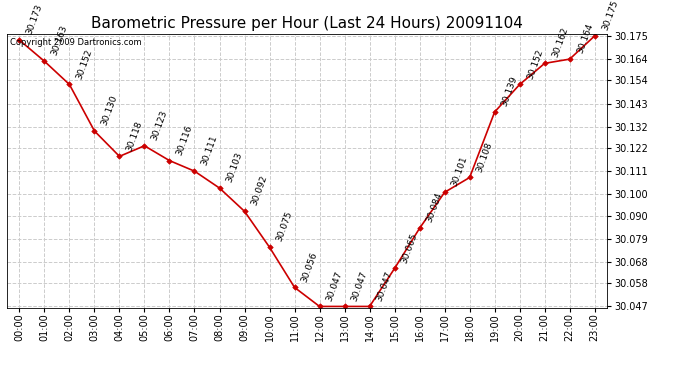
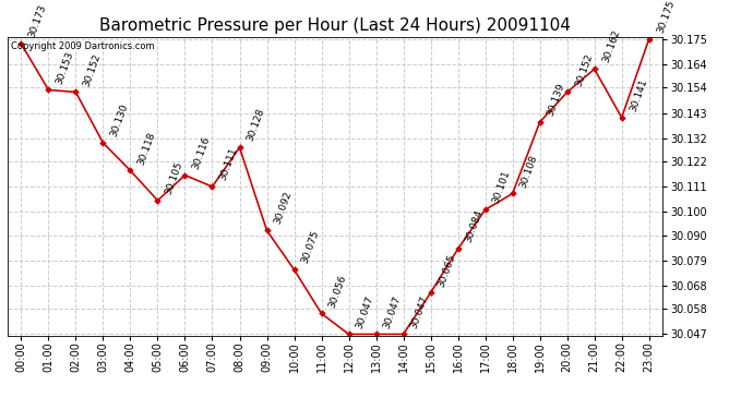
01:00: 30.163 -> 30.153
05:00: 30.123 -> 30.105
08:00: 30.103 -> 30.128
22:00: 30.164 -> 30.141
